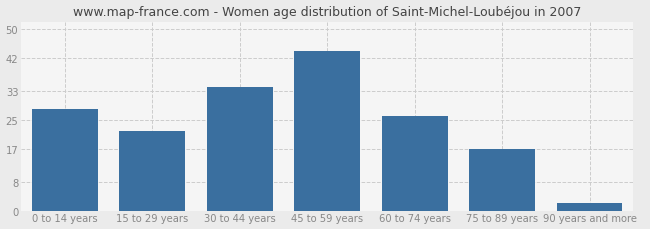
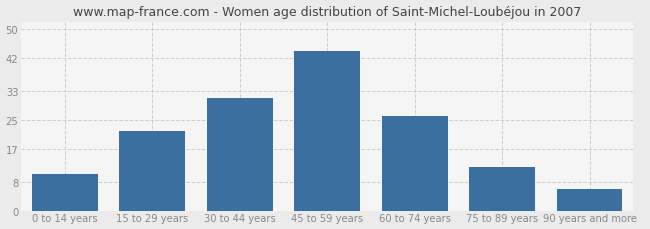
0 to 14 years: 28 -> 10
30 to 44 years: 34 -> 31
75 to 89 years: 17 -> 12
90 years and more: 2 -> 6
